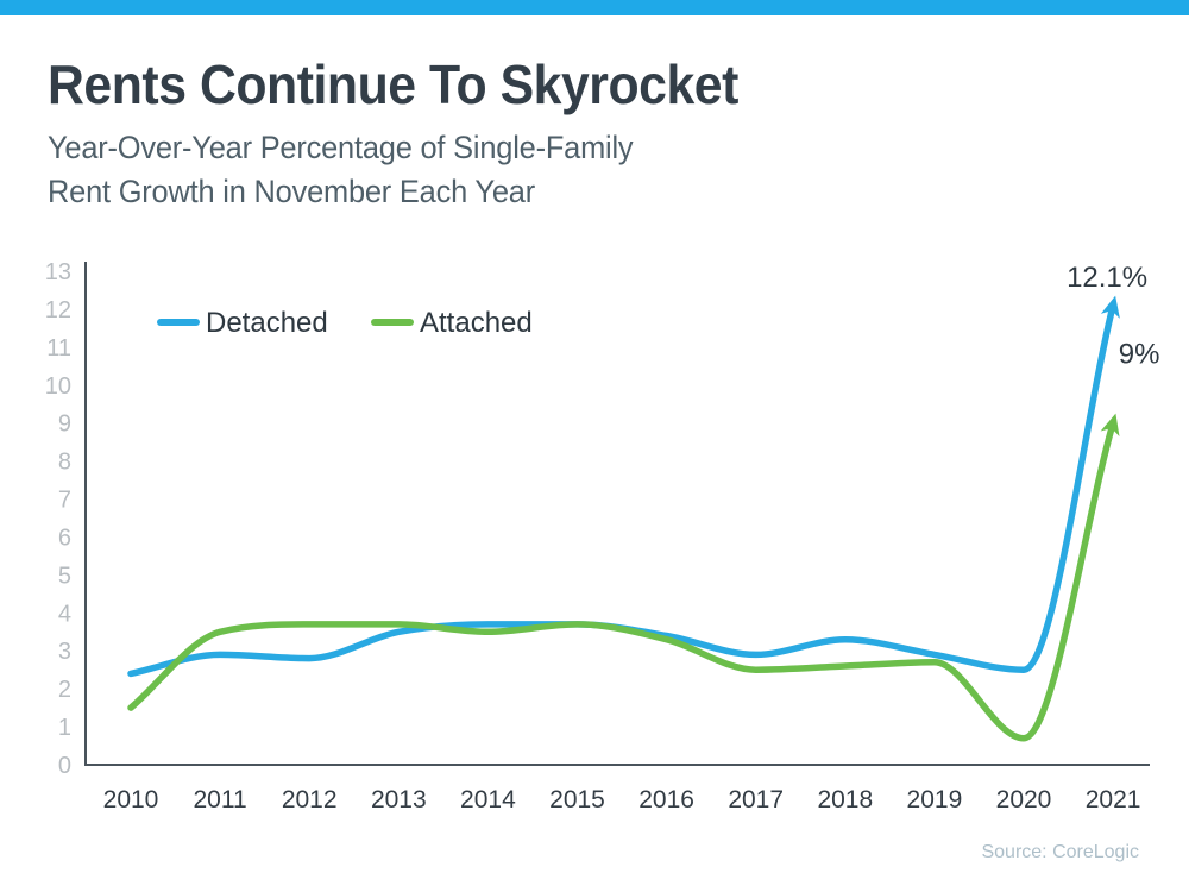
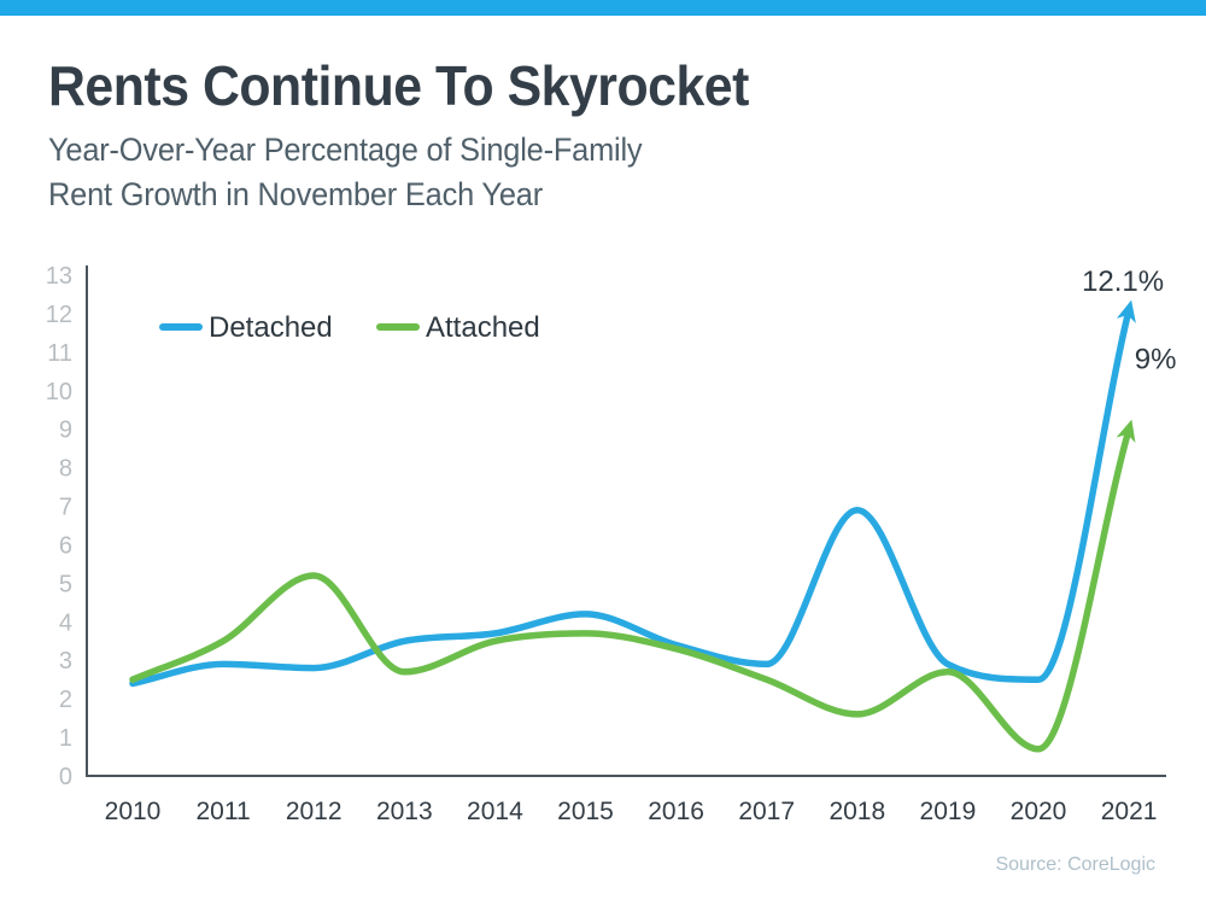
Attached/2010: 1.5 -> 2.5
Attached/2012: 3.7 -> 5.2
Attached/2013: 3.7 -> 2.7
Detached/2015: 3.7 -> 4.2
Detached/2018: 3.3 -> 6.9
Attached/2018: 2.6 -> 1.6
